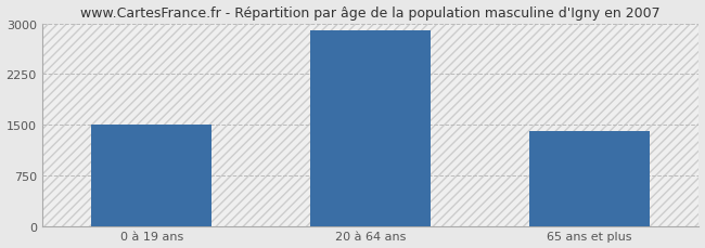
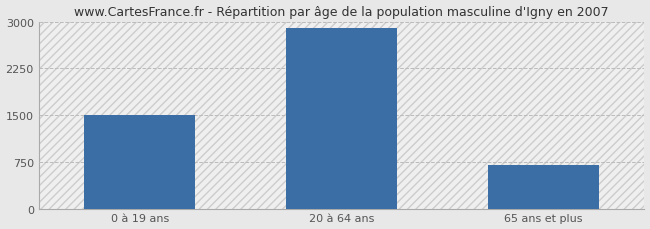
65 ans et plus: 1400 -> 700
